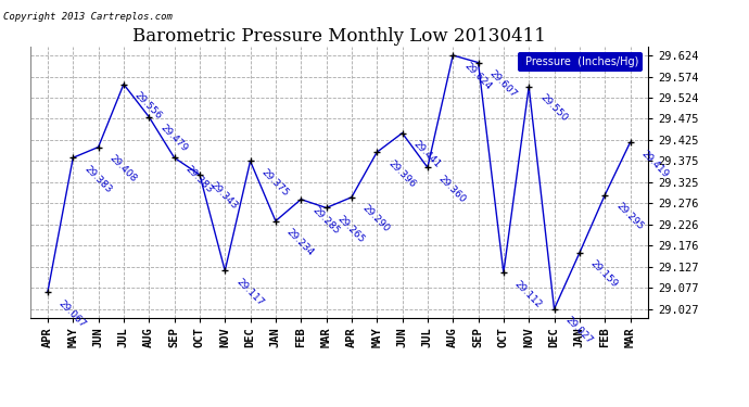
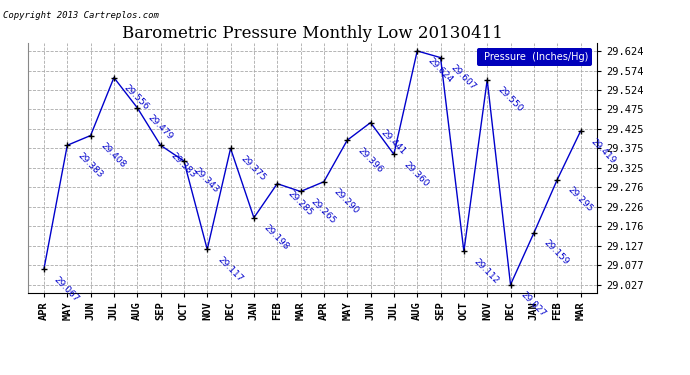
JAN: 29.234 -> 29.198
